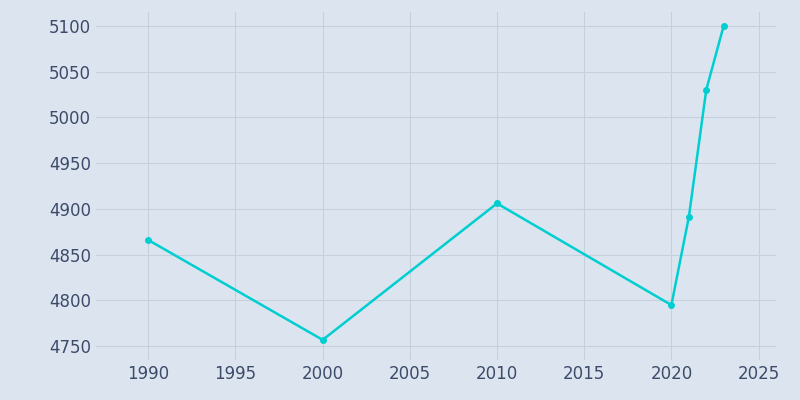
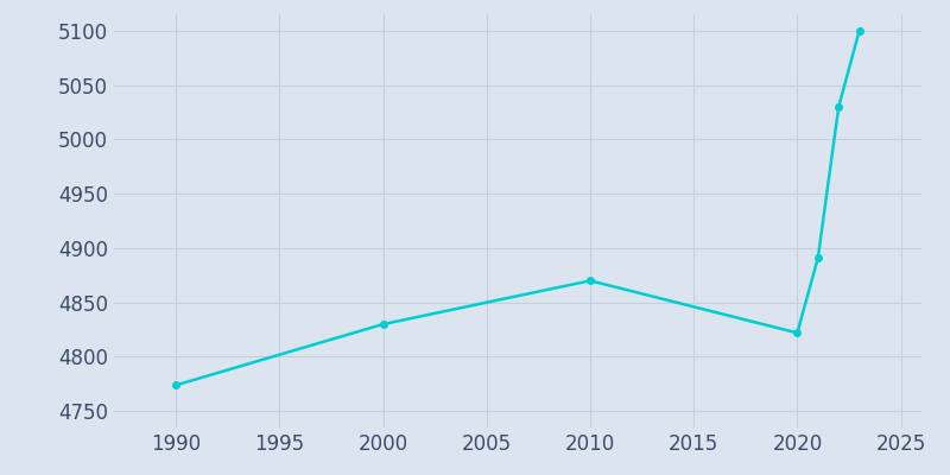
1990: 4866 -> 4774
2000: 4757 -> 4830
2010: 4906 -> 4870
2020: 4795 -> 4822
